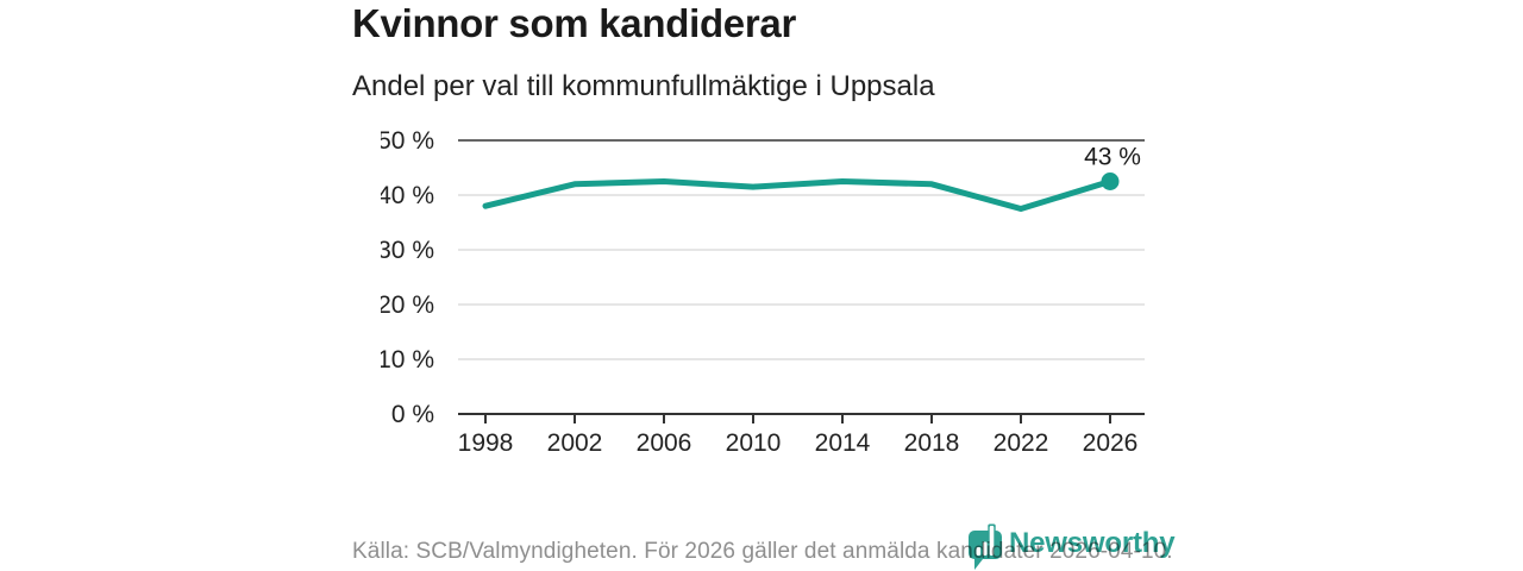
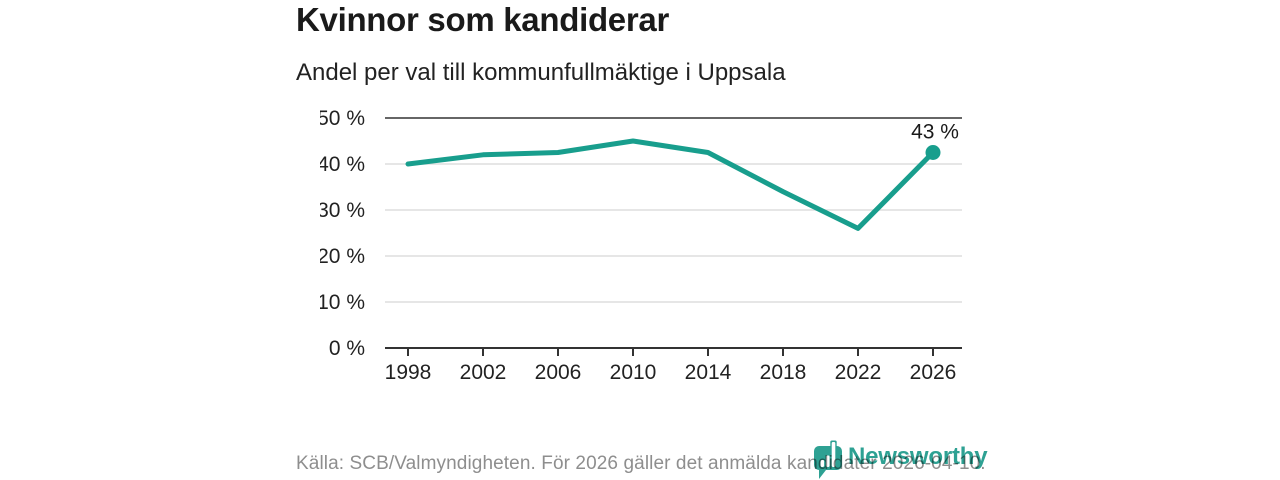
1998: 38% -> 40%
2010: 42% -> 45%
2018: 42% -> 34%
2022: 38% -> 26%
